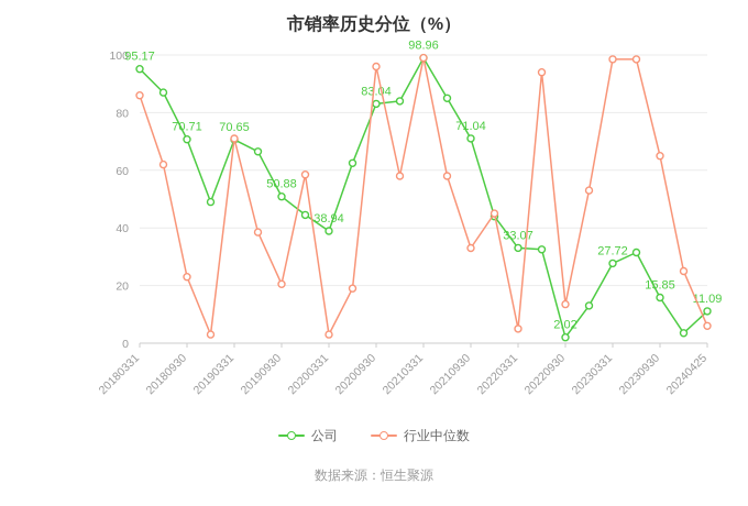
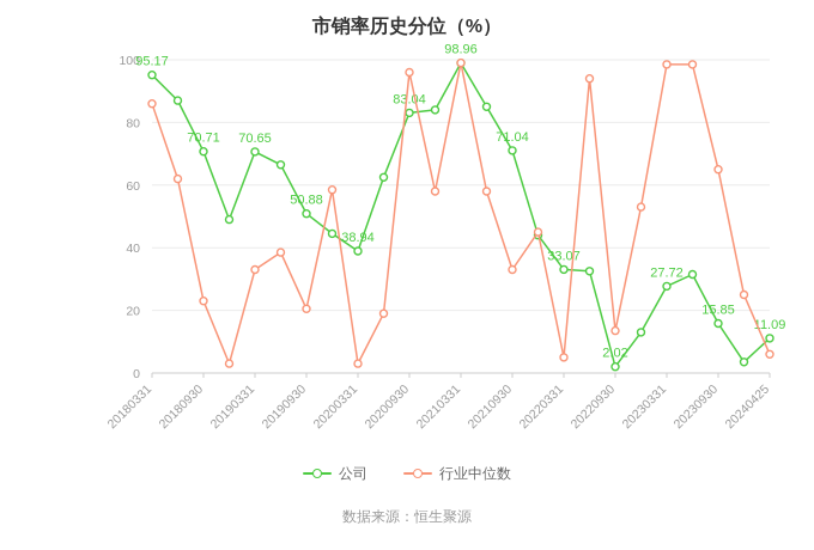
行业中位数/20190331: 71 -> 33
